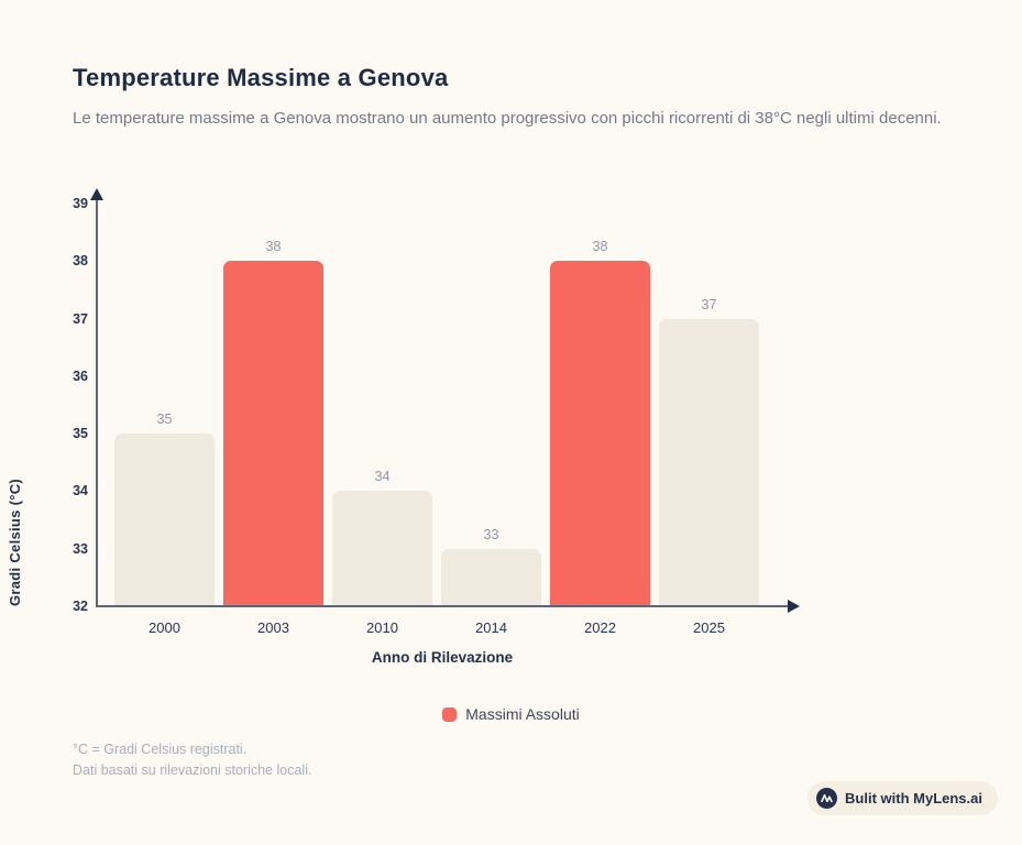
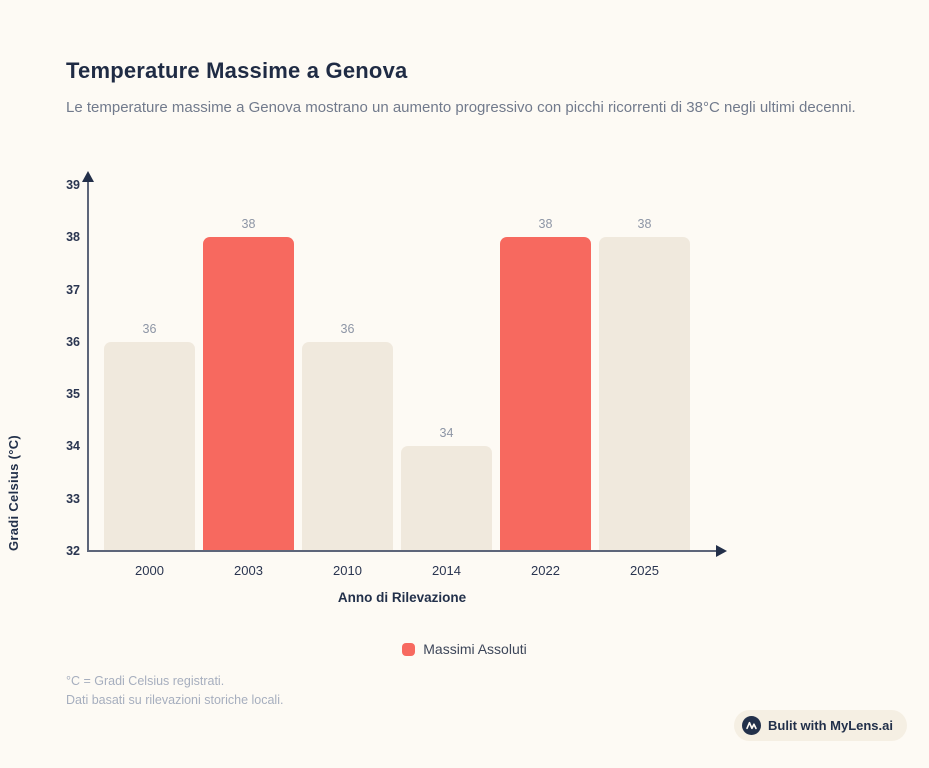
2000: 35 -> 36
2010: 34 -> 36
2014: 33 -> 34
2025: 37 -> 38
